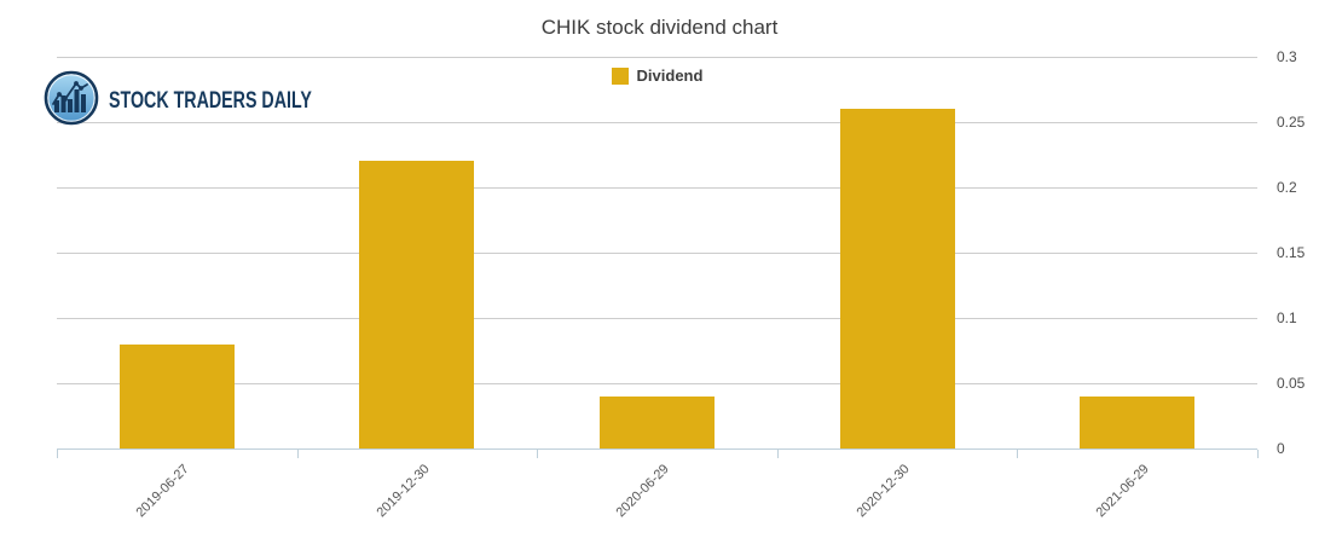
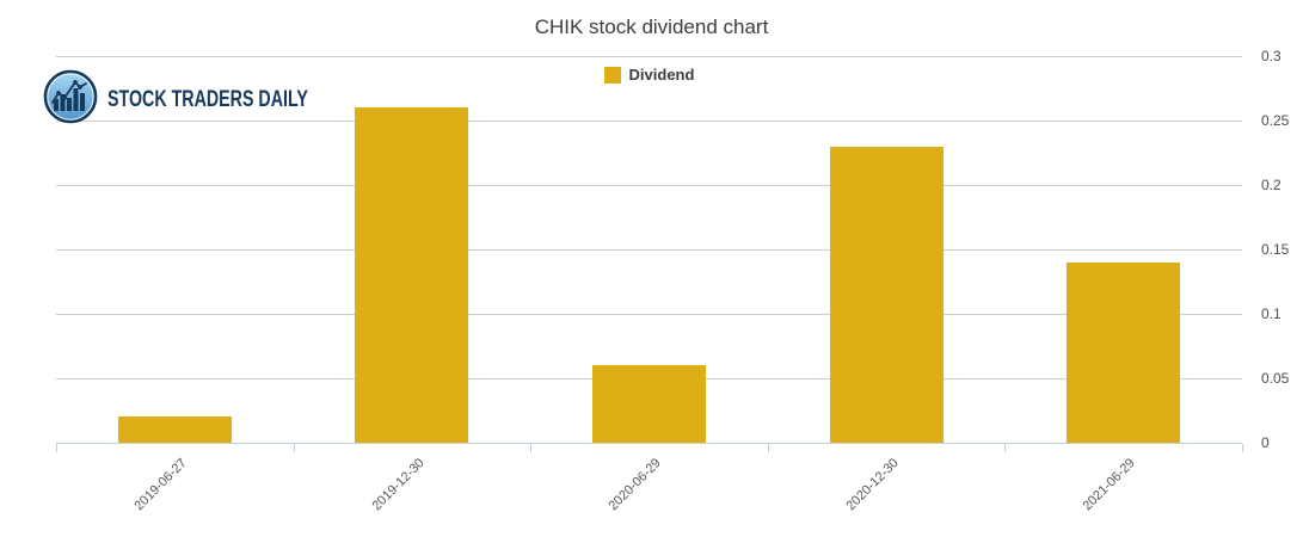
2019-06-27: 0.08 -> 0.02
2019-12-30: 0.22 -> 0.26
2020-06-29: 0.04 -> 0.06
2020-12-30: 0.26 -> 0.23
2021-06-29: 0.04 -> 0.14
